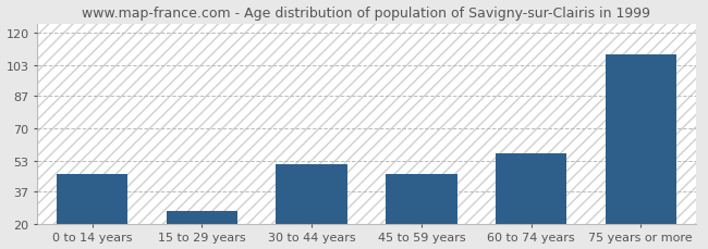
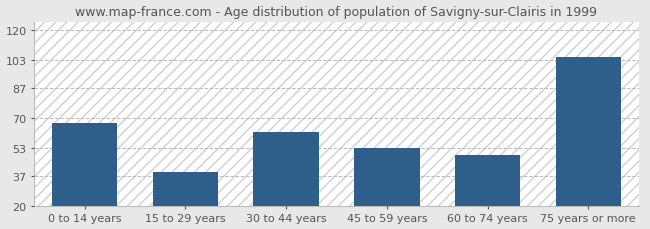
0 to 14 years: 46 -> 67
15 to 29 years: 27 -> 39
30 to 44 years: 51 -> 62
45 to 59 years: 46 -> 53
60 to 74 years: 57 -> 49
75 years or more: 109 -> 105
